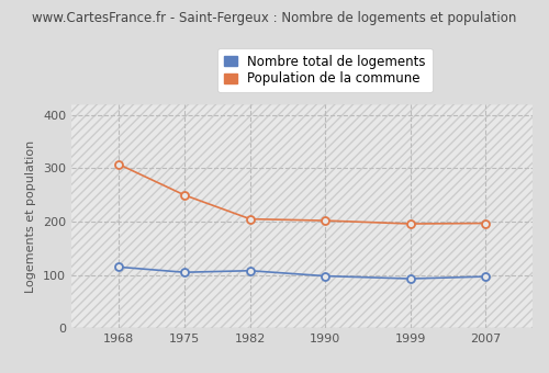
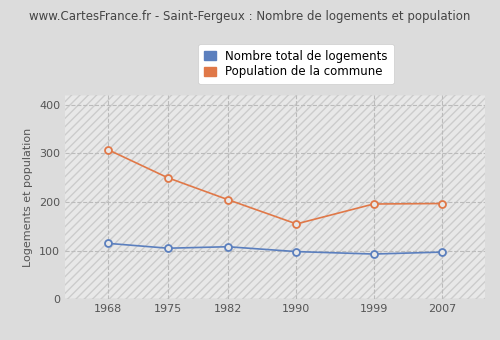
Population de la commune/1990: 202 -> 155
